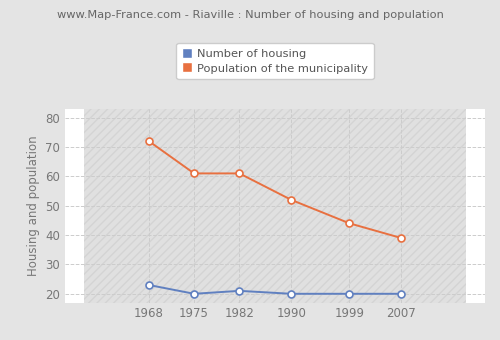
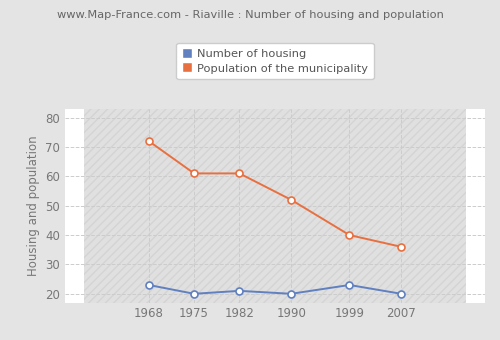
Number of housing/1999: 20 -> 23
Population of the municipality/1999: 44 -> 40
Population of the municipality/2007: 39 -> 36
